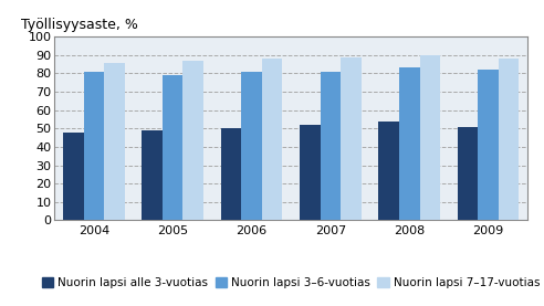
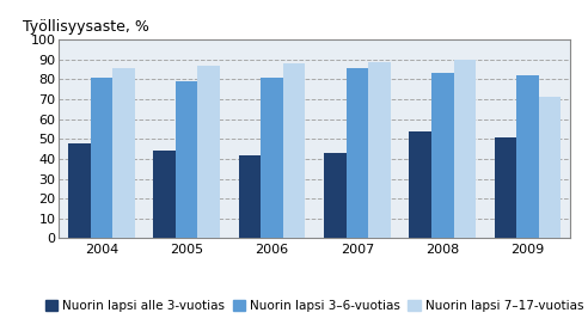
Nuorin lapsi alle 3-vuotias/2005: 49 -> 44
Nuorin lapsi alle 3-vuotias/2006: 50 -> 42
Nuorin lapsi alle 3-vuotias/2007: 52 -> 43
Nuorin lapsi 3–6-vuotias/2007: 81 -> 86
Nuorin lapsi 7–17-vuotias/2009: 88 -> 71
